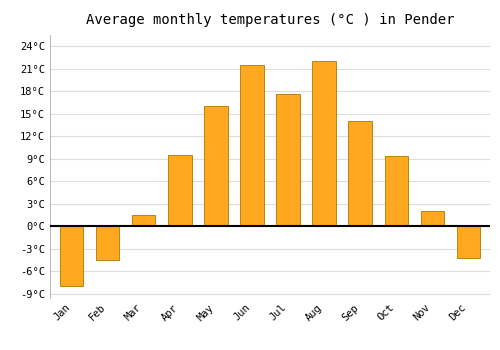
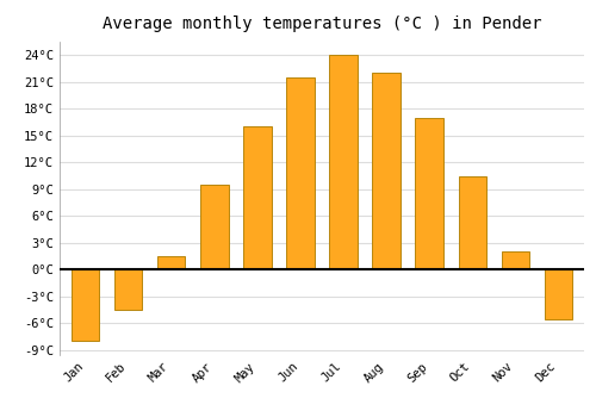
Jul: 17.6°C -> 24.0°C
Sep: 14.0°C -> 17.0°C
Oct: 9.4°C -> 10.5°C
Dec: -4.2°C -> -5.5°C
